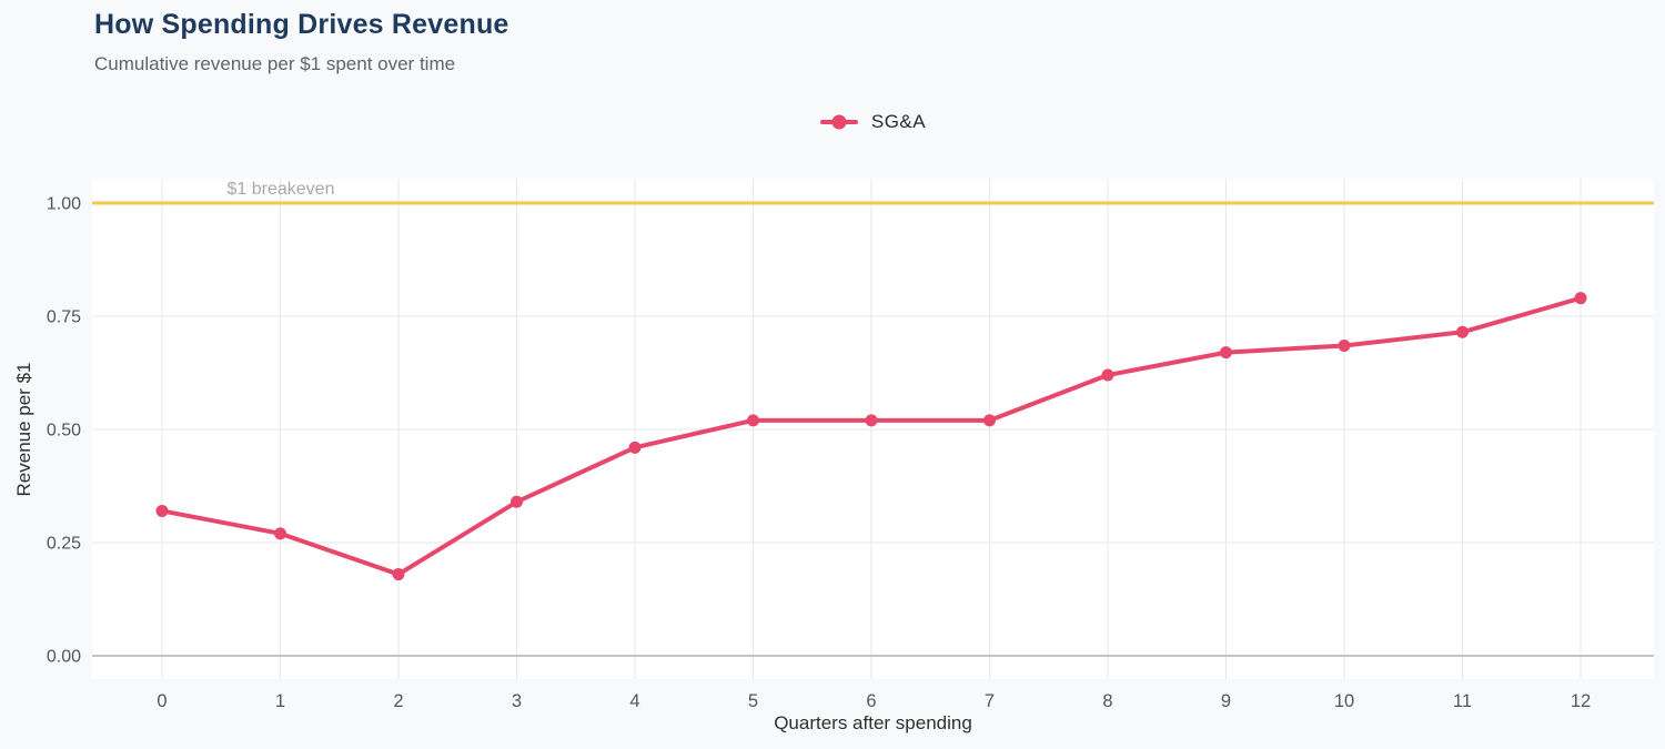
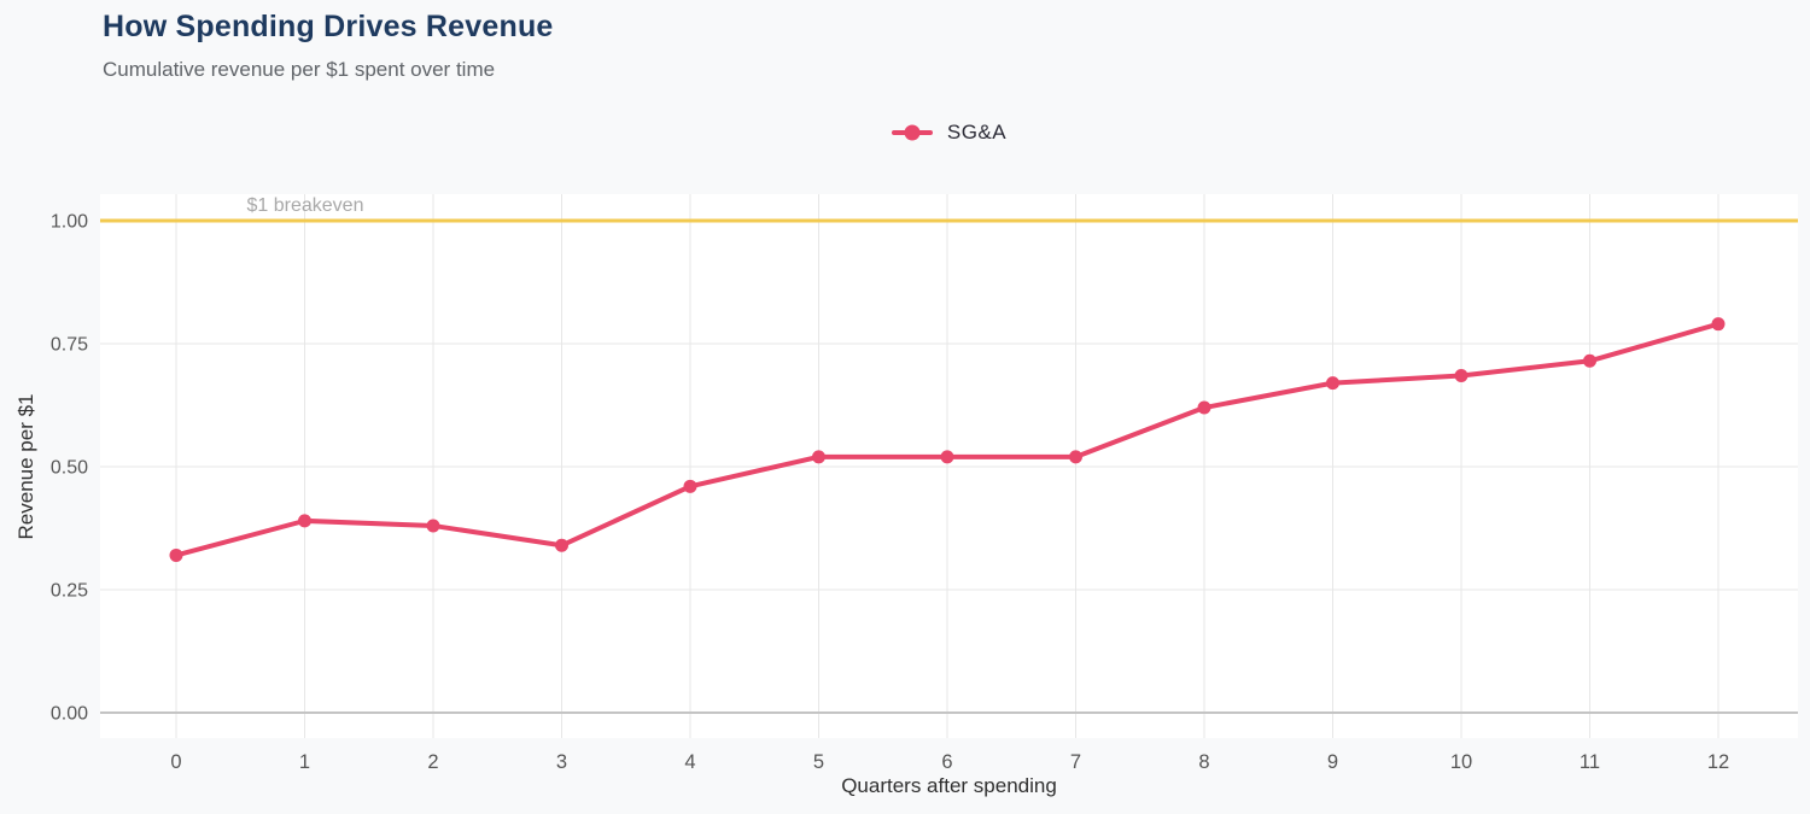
1: 0.27 -> 0.39
2: 0.18 -> 0.38
